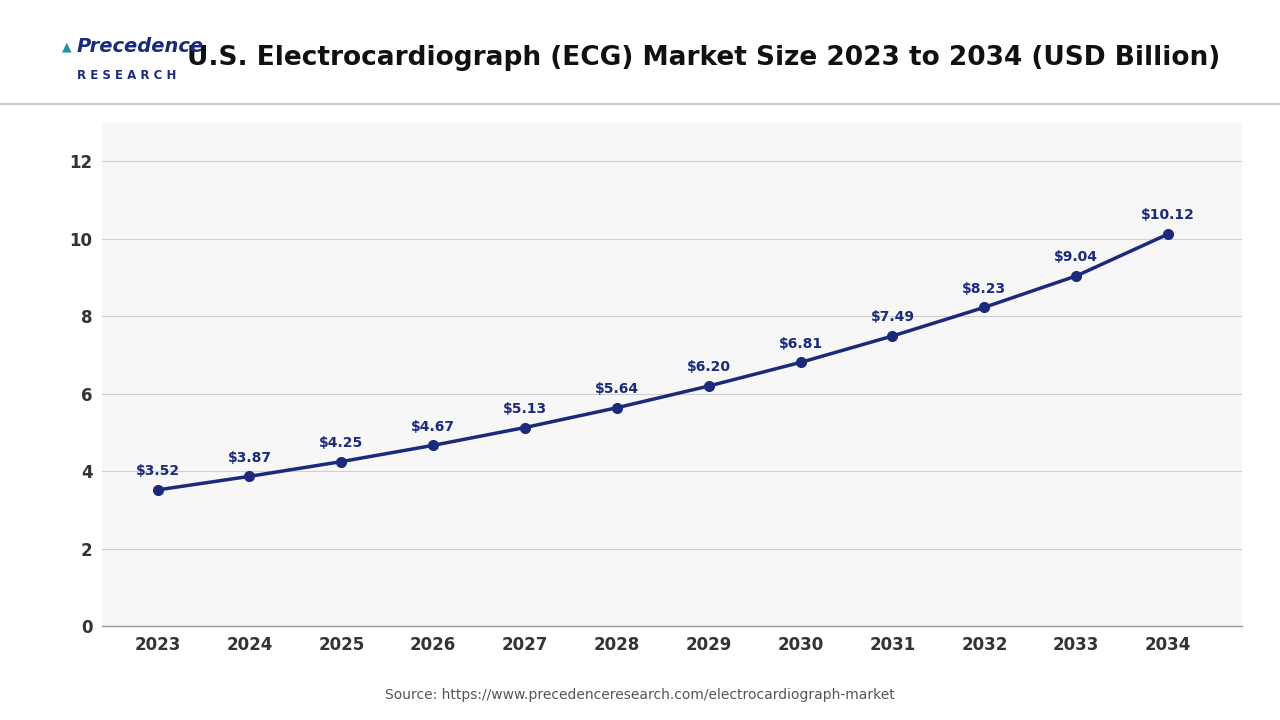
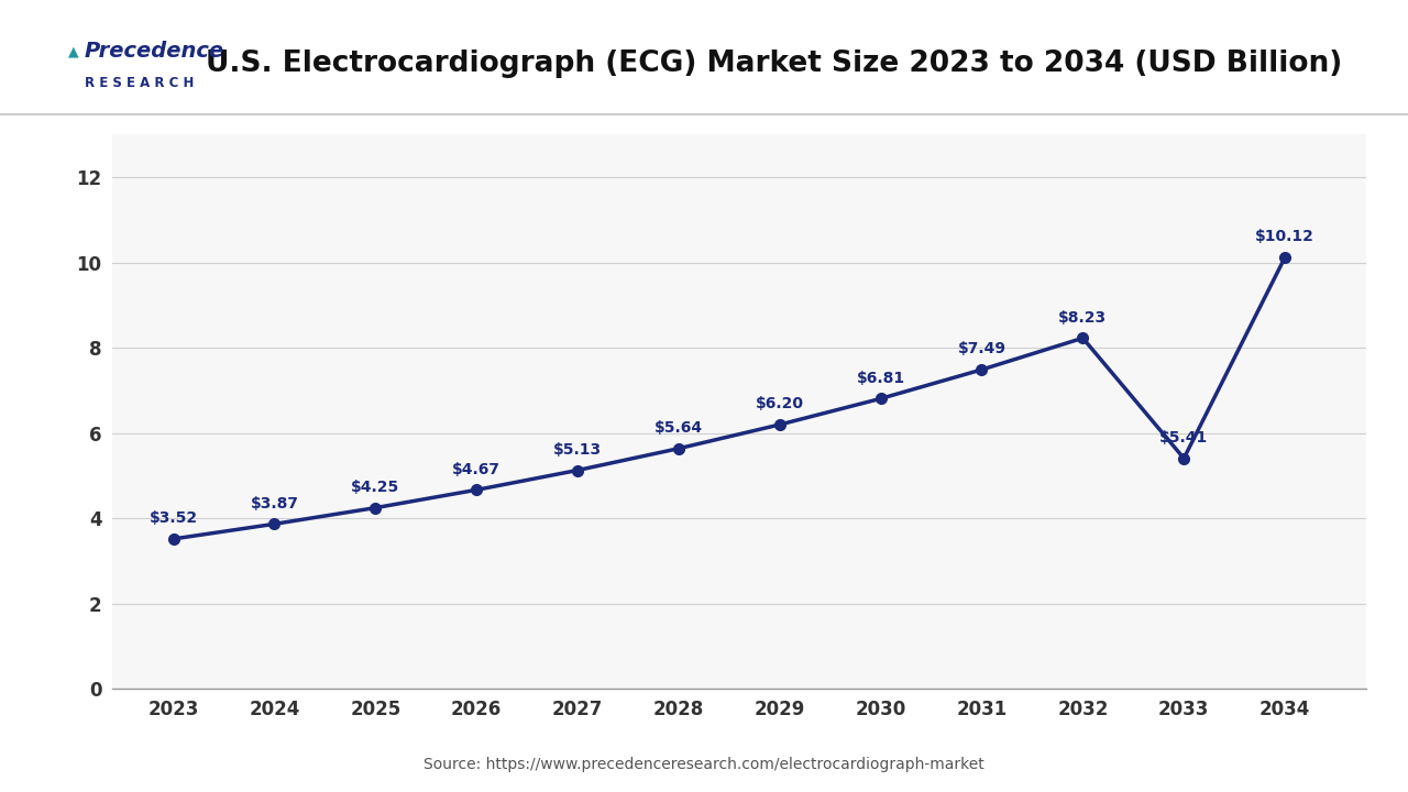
2033: $9.04 -> $5.41
